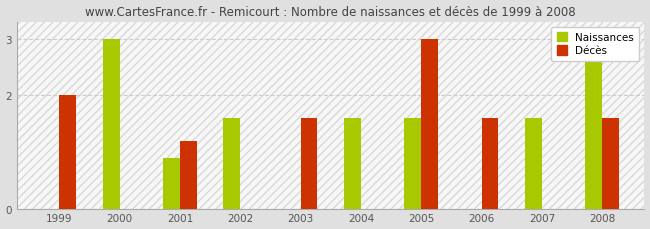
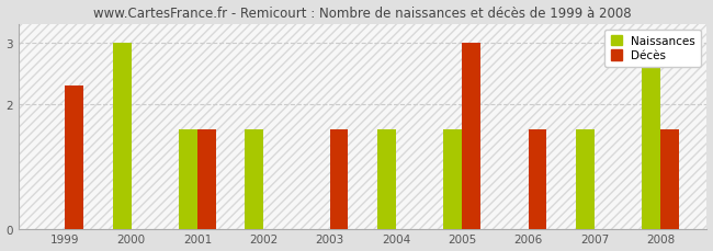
Décès/1999: 2.0 -> 2.3
Naissances/2001: 0.9 -> 1.6
Décès/2001: 1.2 -> 1.6
